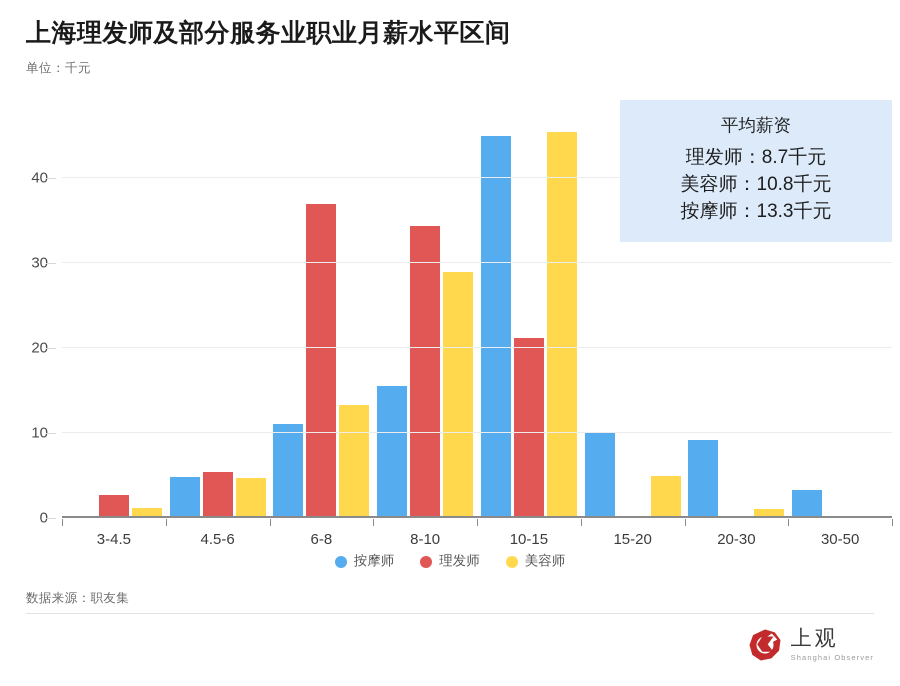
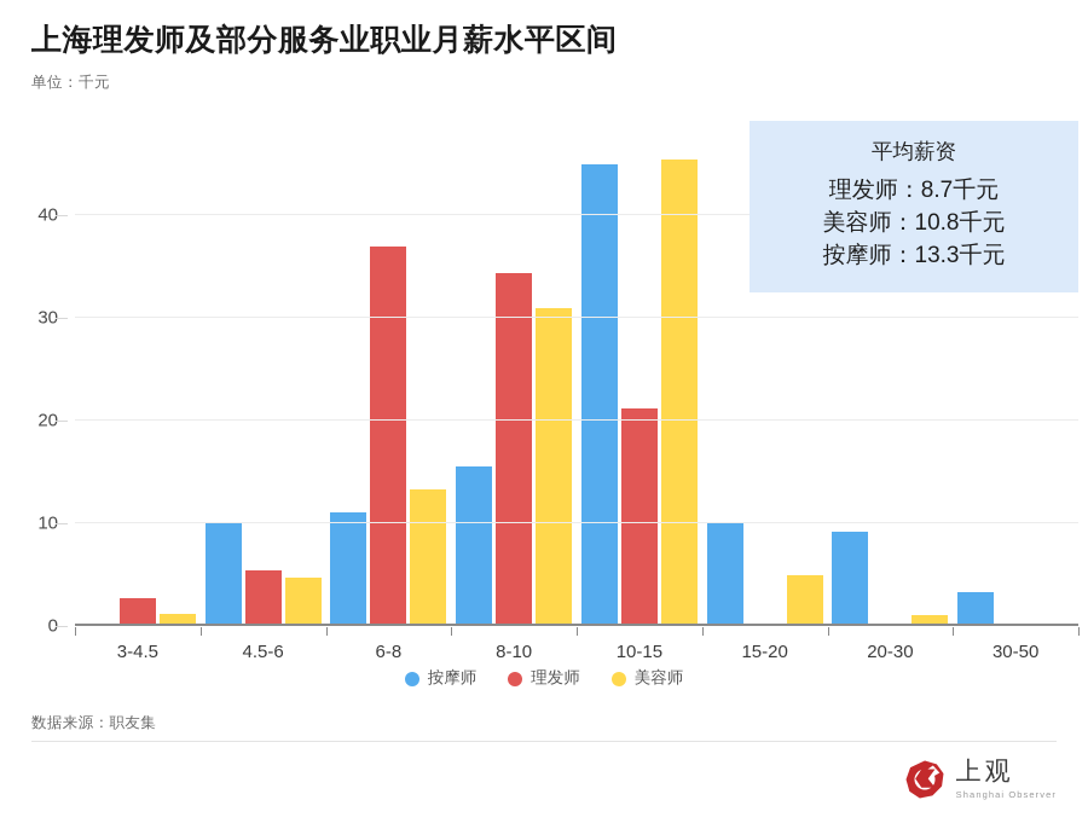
按摩师/4.5-6: 5 -> 10
美容师/8-10: 29 -> 31
